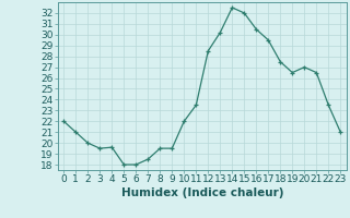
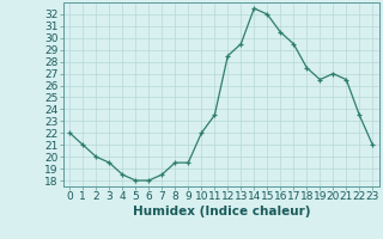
4: 19.6 -> 18.5
13: 30.2 -> 29.5
